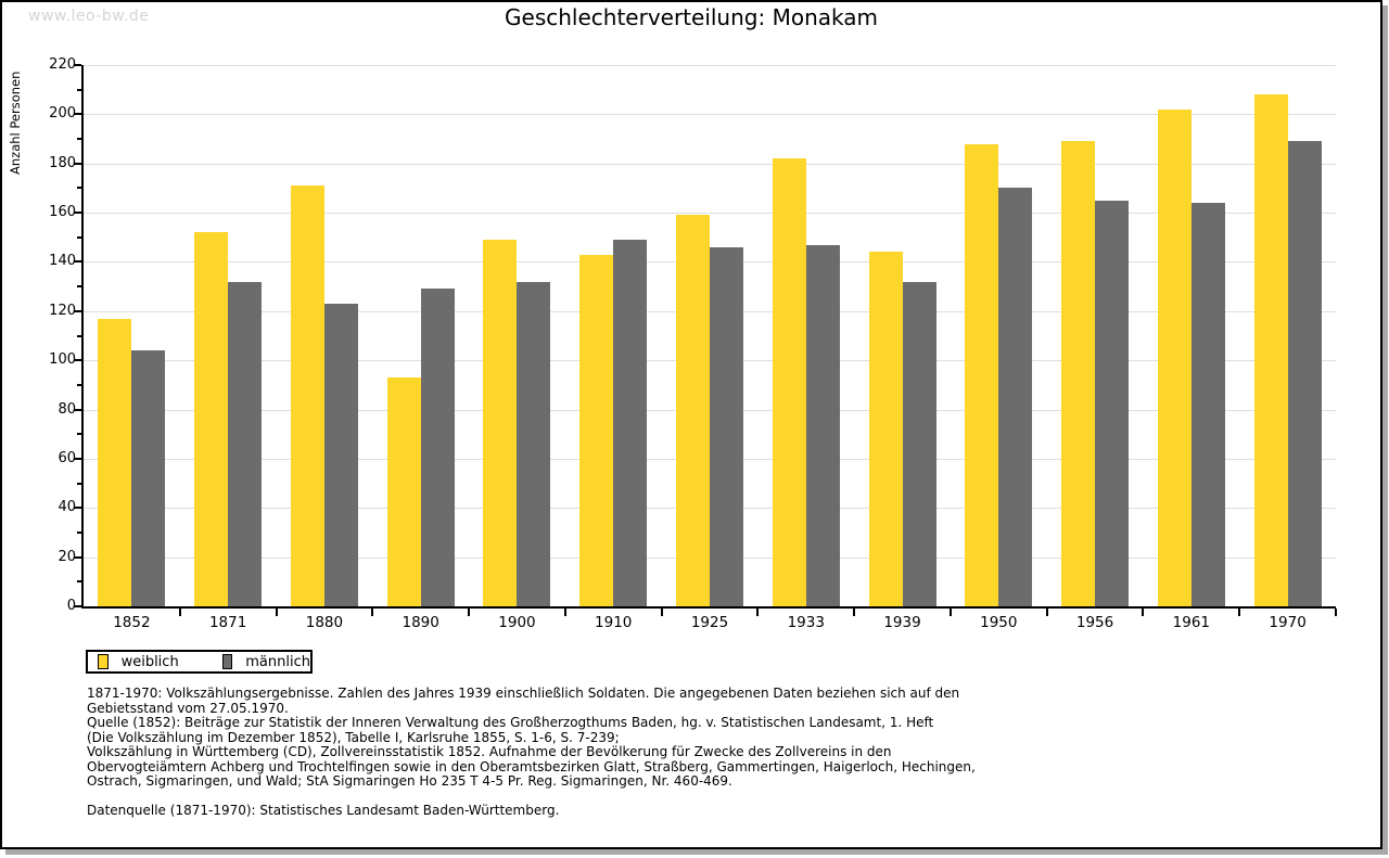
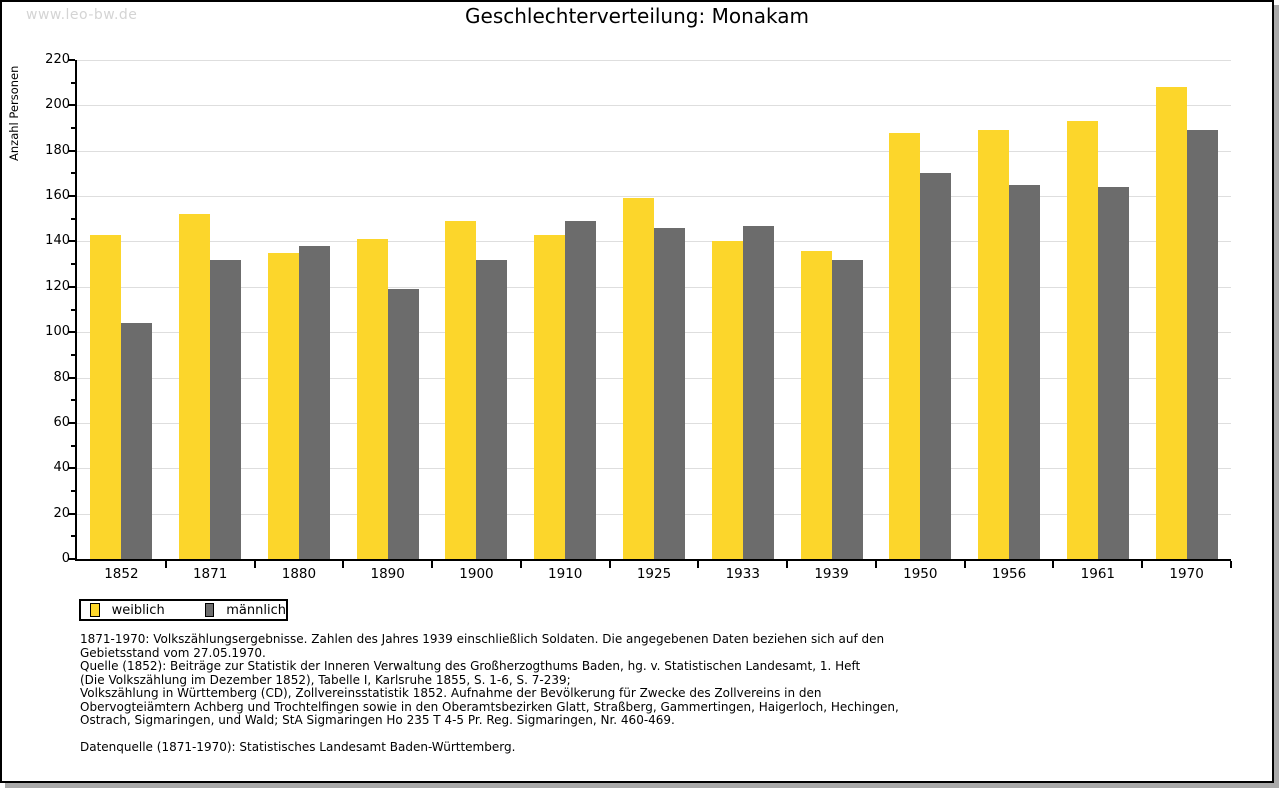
weiblich/1852: 117 -> 143
weiblich/1880: 171 -> 135
männlich/1880: 123 -> 138
weiblich/1890: 93 -> 141
männlich/1890: 129 -> 119
weiblich/1933: 182 -> 140
weiblich/1939: 144 -> 136
weiblich/1961: 202 -> 193
